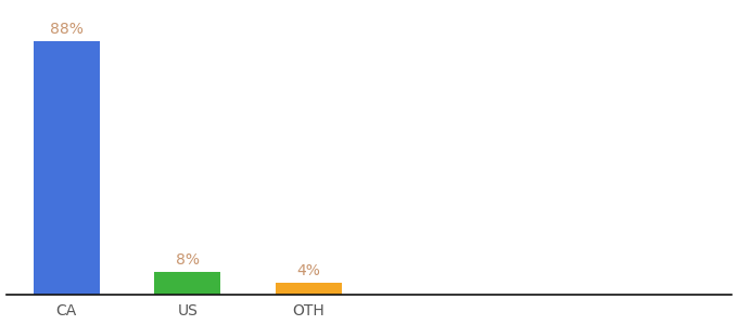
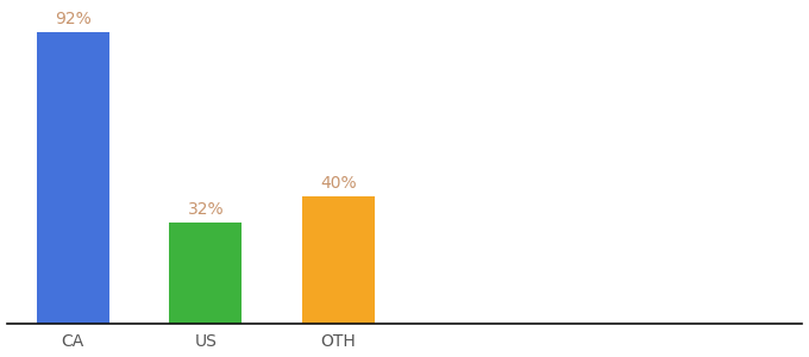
CA: 88% -> 92%
US: 8% -> 32%
OTH: 4% -> 40%
